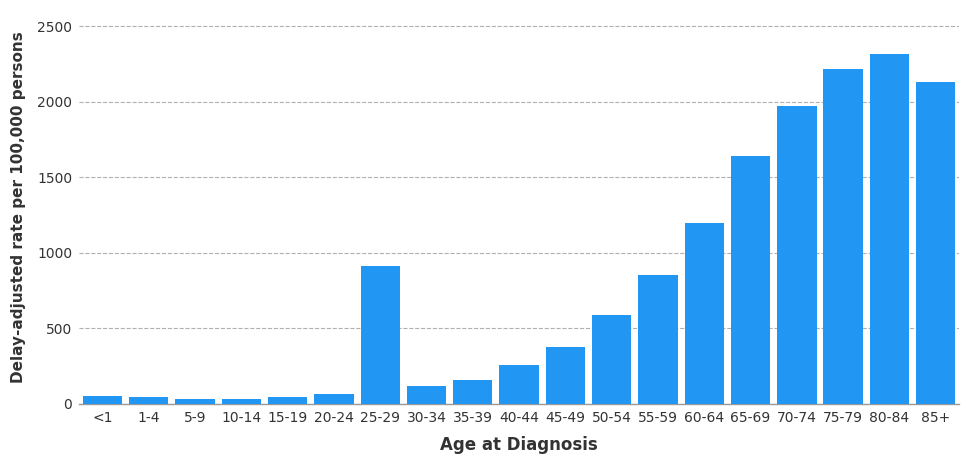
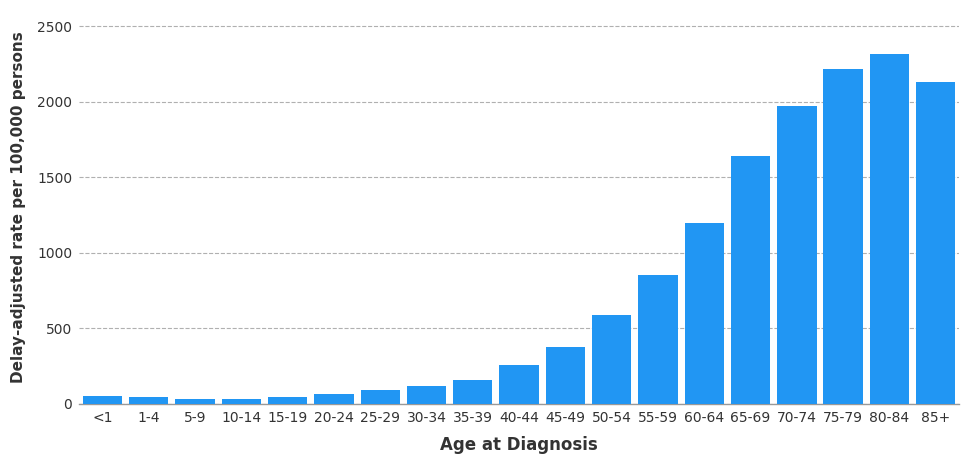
25-29: 910 -> 90
